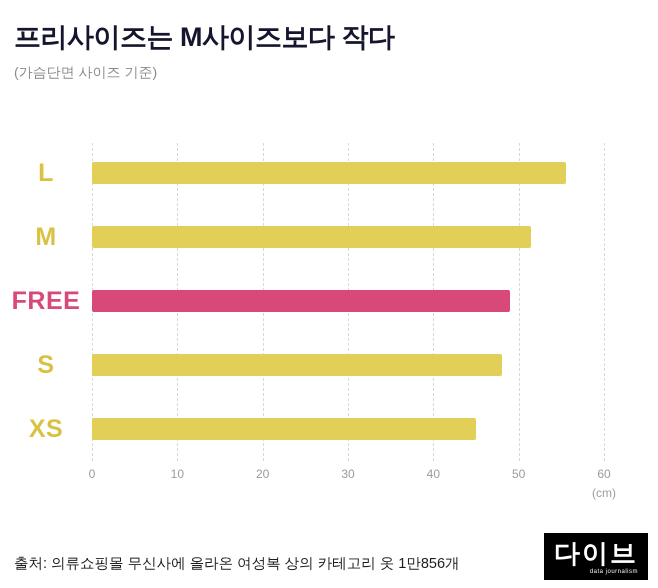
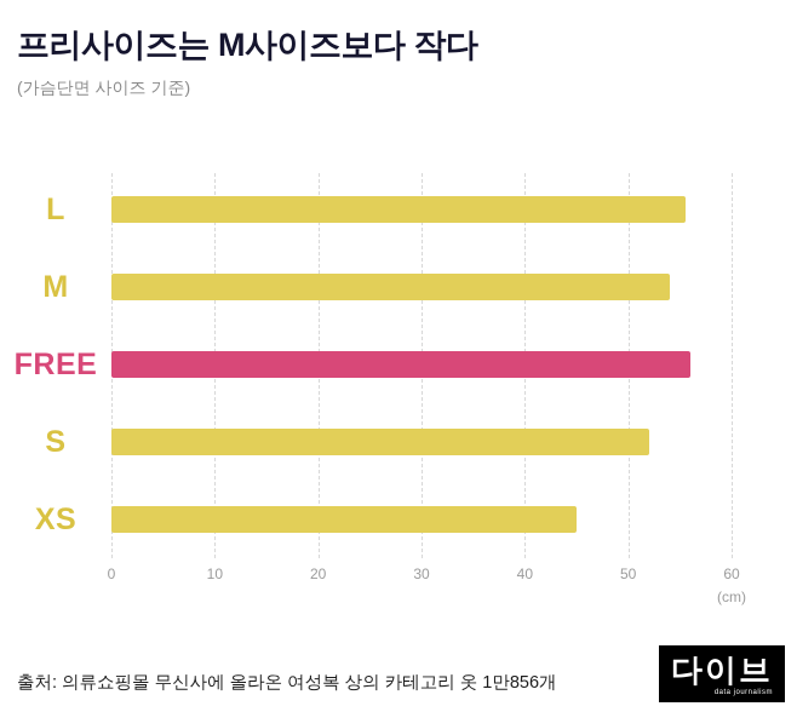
M: 52 -> 54
FREE: 49 -> 56
S: 48 -> 52
